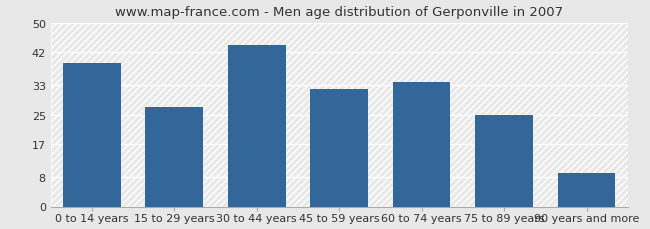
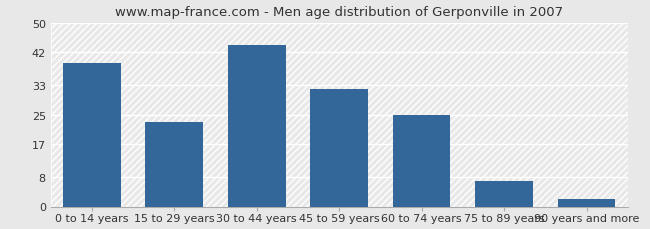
15 to 29 years: 27 -> 23
60 to 74 years: 34 -> 25
75 to 89 years: 25 -> 7
90 years and more: 9 -> 2
